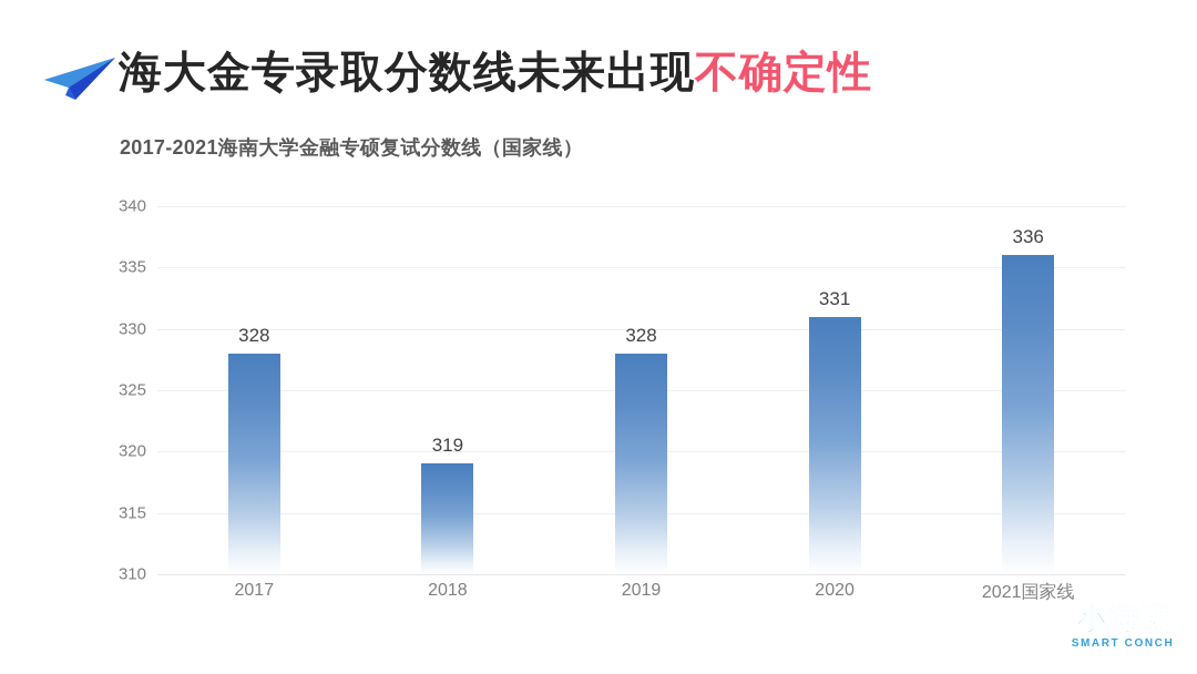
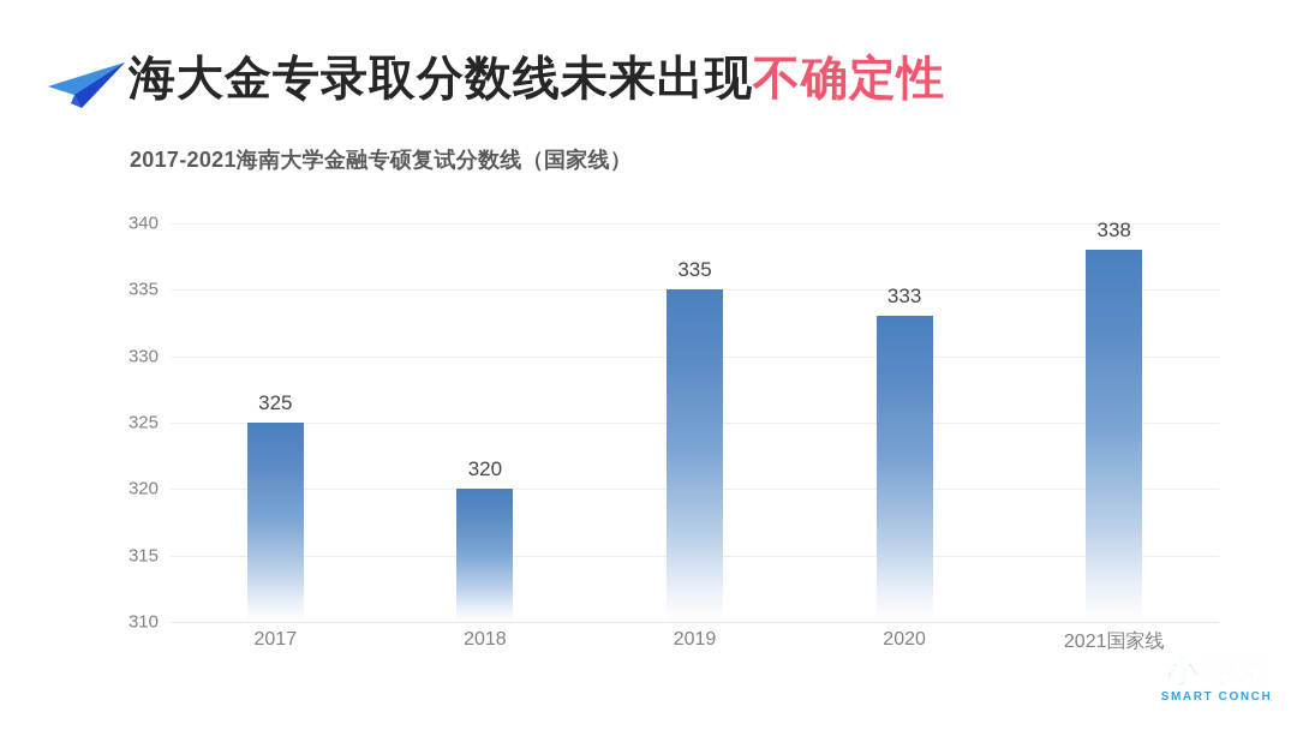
2017: 328 -> 325
2018: 319 -> 320
2019: 328 -> 335
2020: 331 -> 333
2021国家线: 336 -> 338
